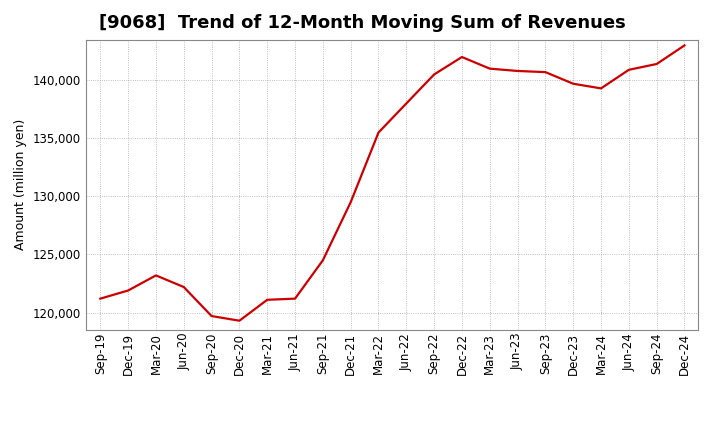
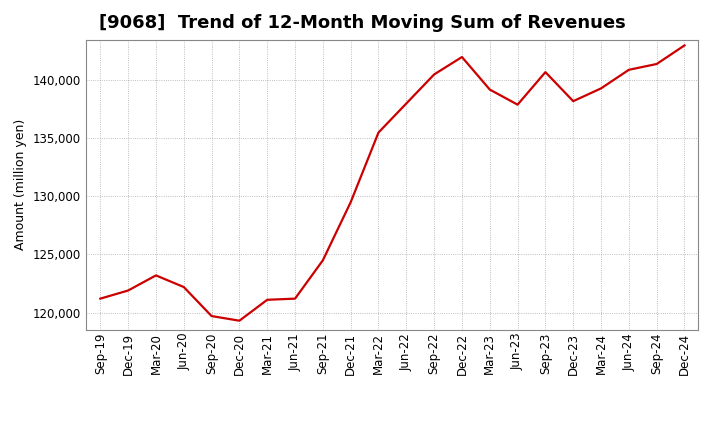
Mar-23: 141,000 -> 139,200
Jun-23: 140,800 -> 137,900
Dec-23: 139,700 -> 138,200
